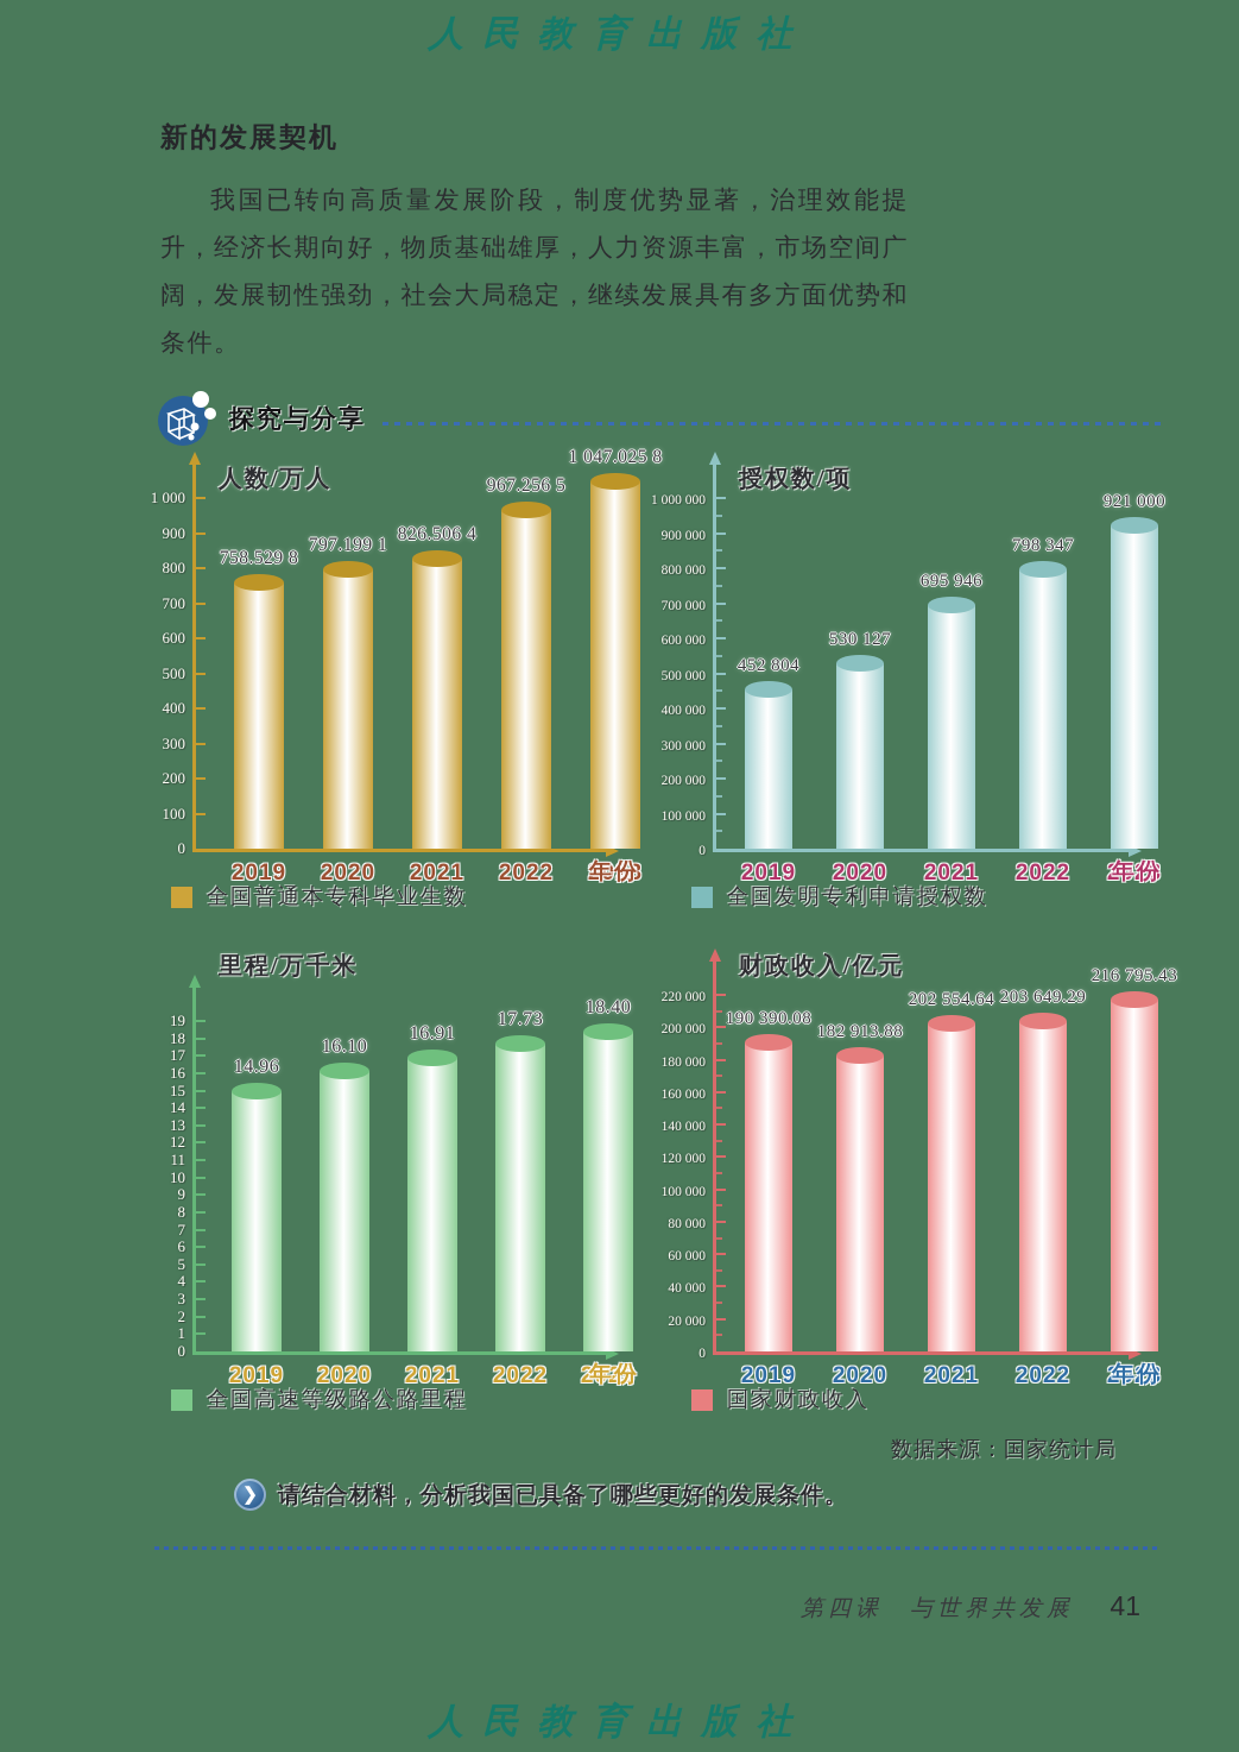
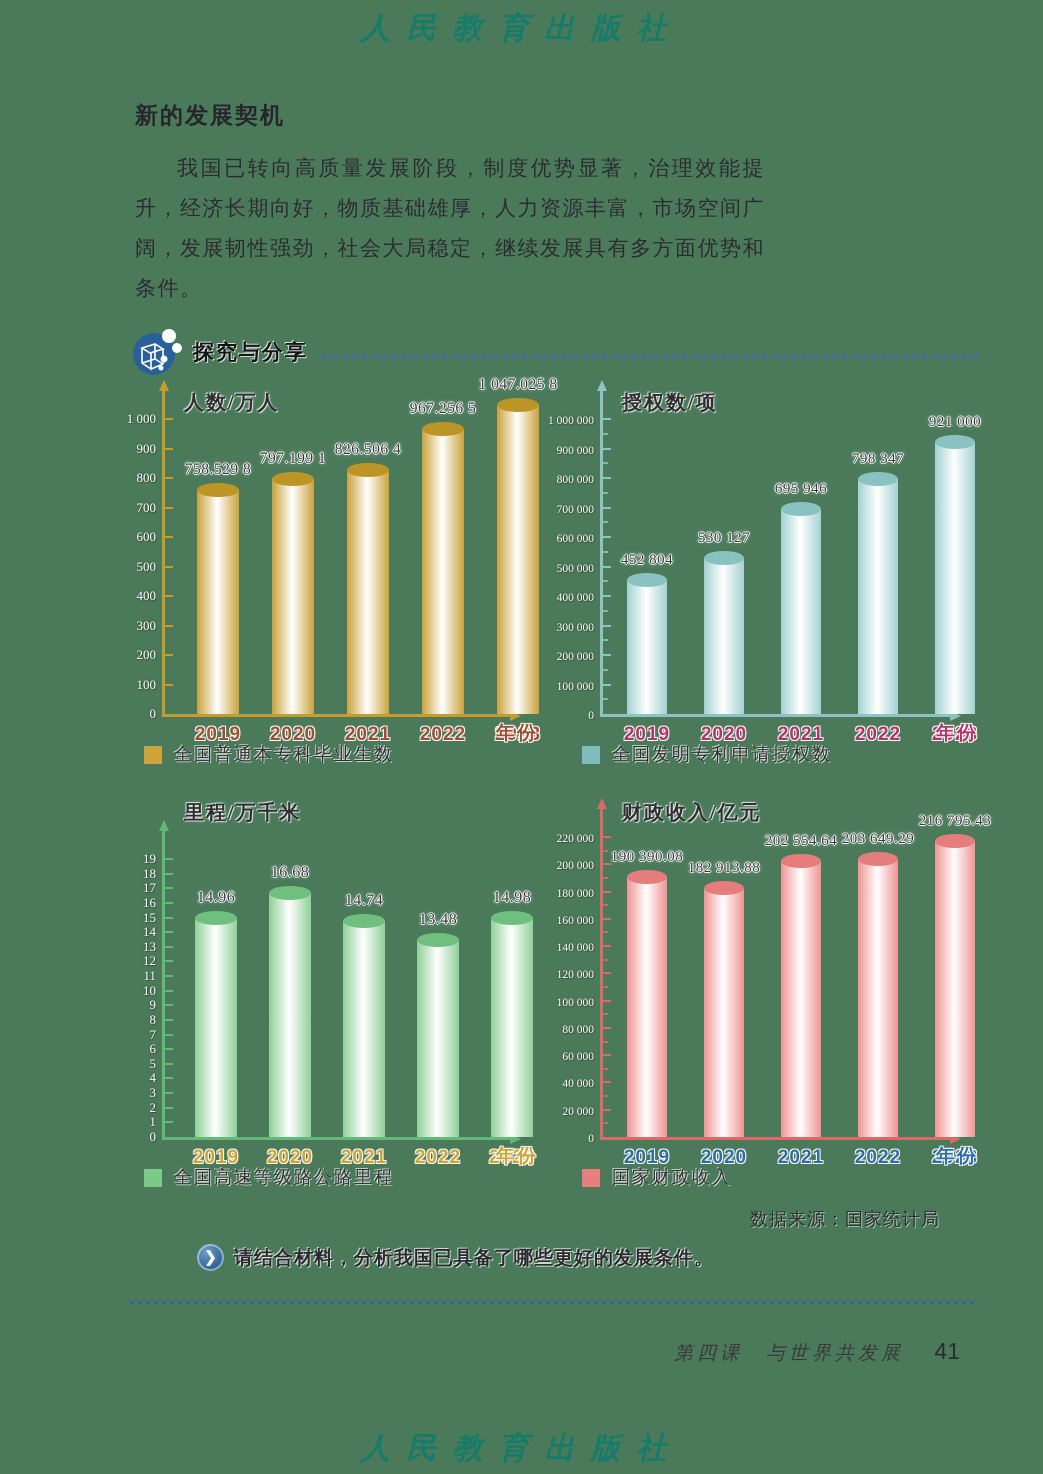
里程/万千米/2020: 16.10 -> 16.68
里程/万千米/2021: 16.91 -> 14.74
里程/万千米/2022: 17.73 -> 13.48
里程/万千米/2023: 18.40 -> 14.98
